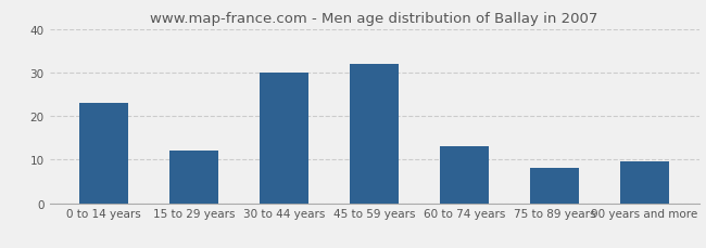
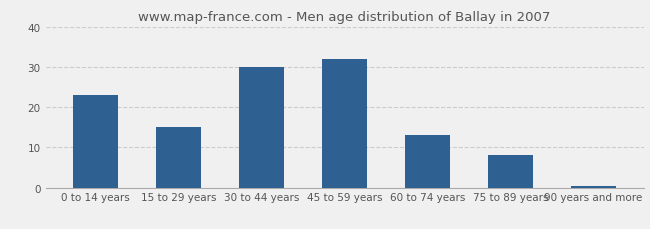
15 to 29 years: 12.0 -> 15.0
90 years and more: 9.5 -> 0.5
